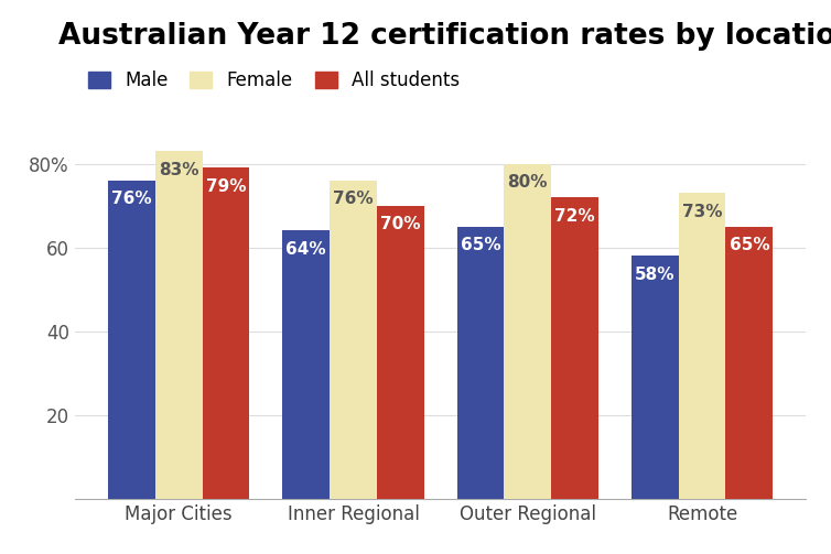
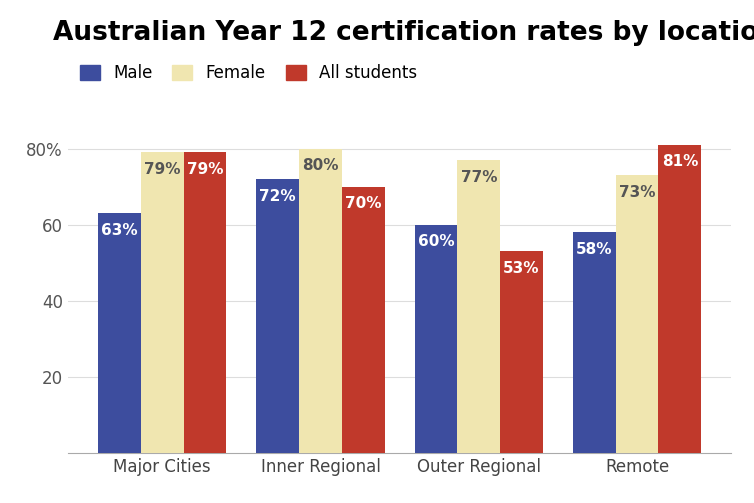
Male/Major Cities: 76% -> 63%
Female/Major Cities: 83% -> 79%
Male/Inner Regional: 64% -> 72%
Female/Inner Regional: 76% -> 80%
Male/Outer Regional: 65% -> 60%
Female/Outer Regional: 80% -> 77%
All students/Outer Regional: 72% -> 53%
All students/Remote: 65% -> 81%
